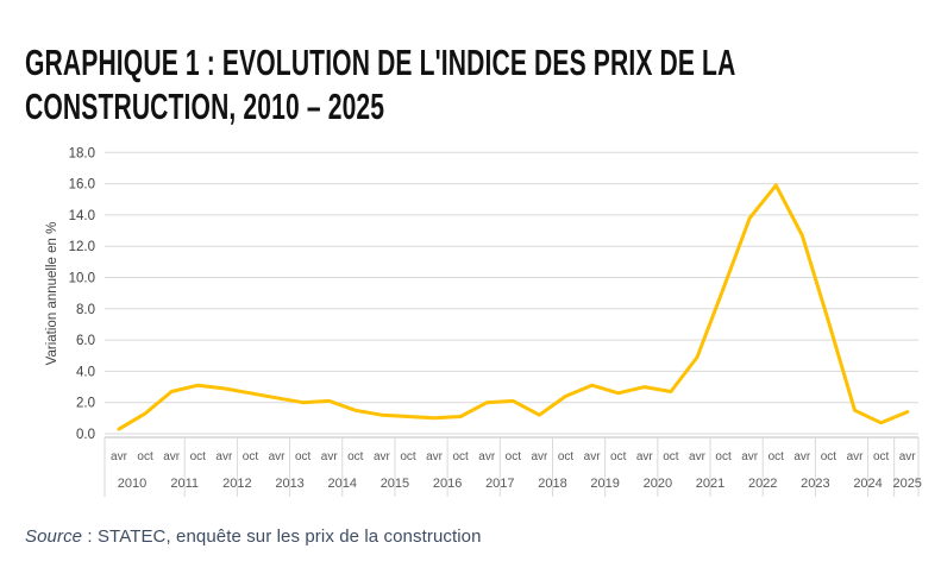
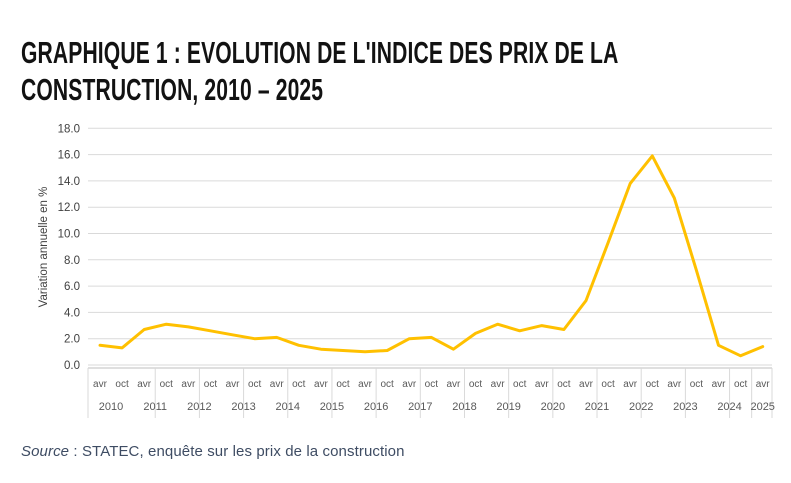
avr 2010: 0.3 -> 1.5
